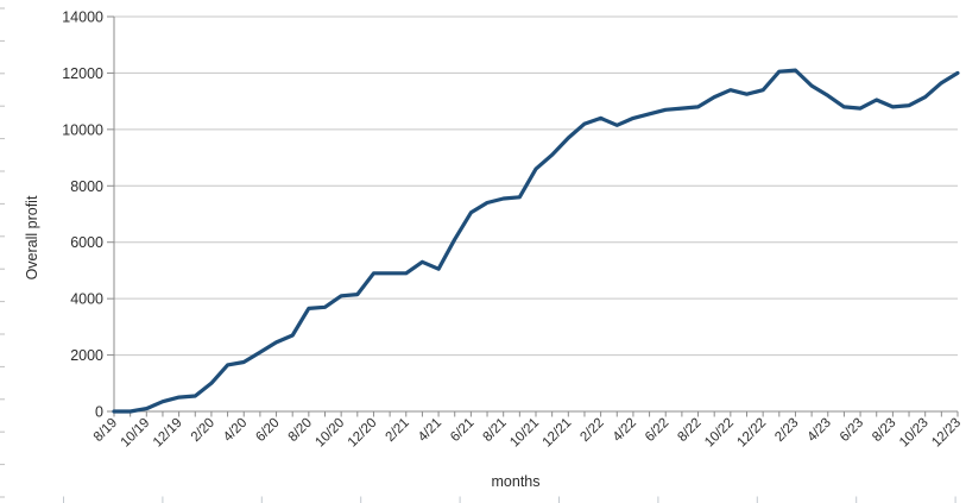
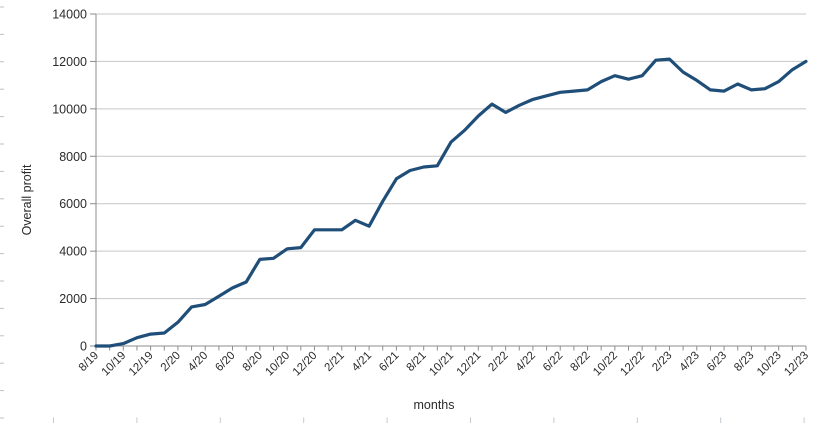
2/22: 10400 -> 9800
